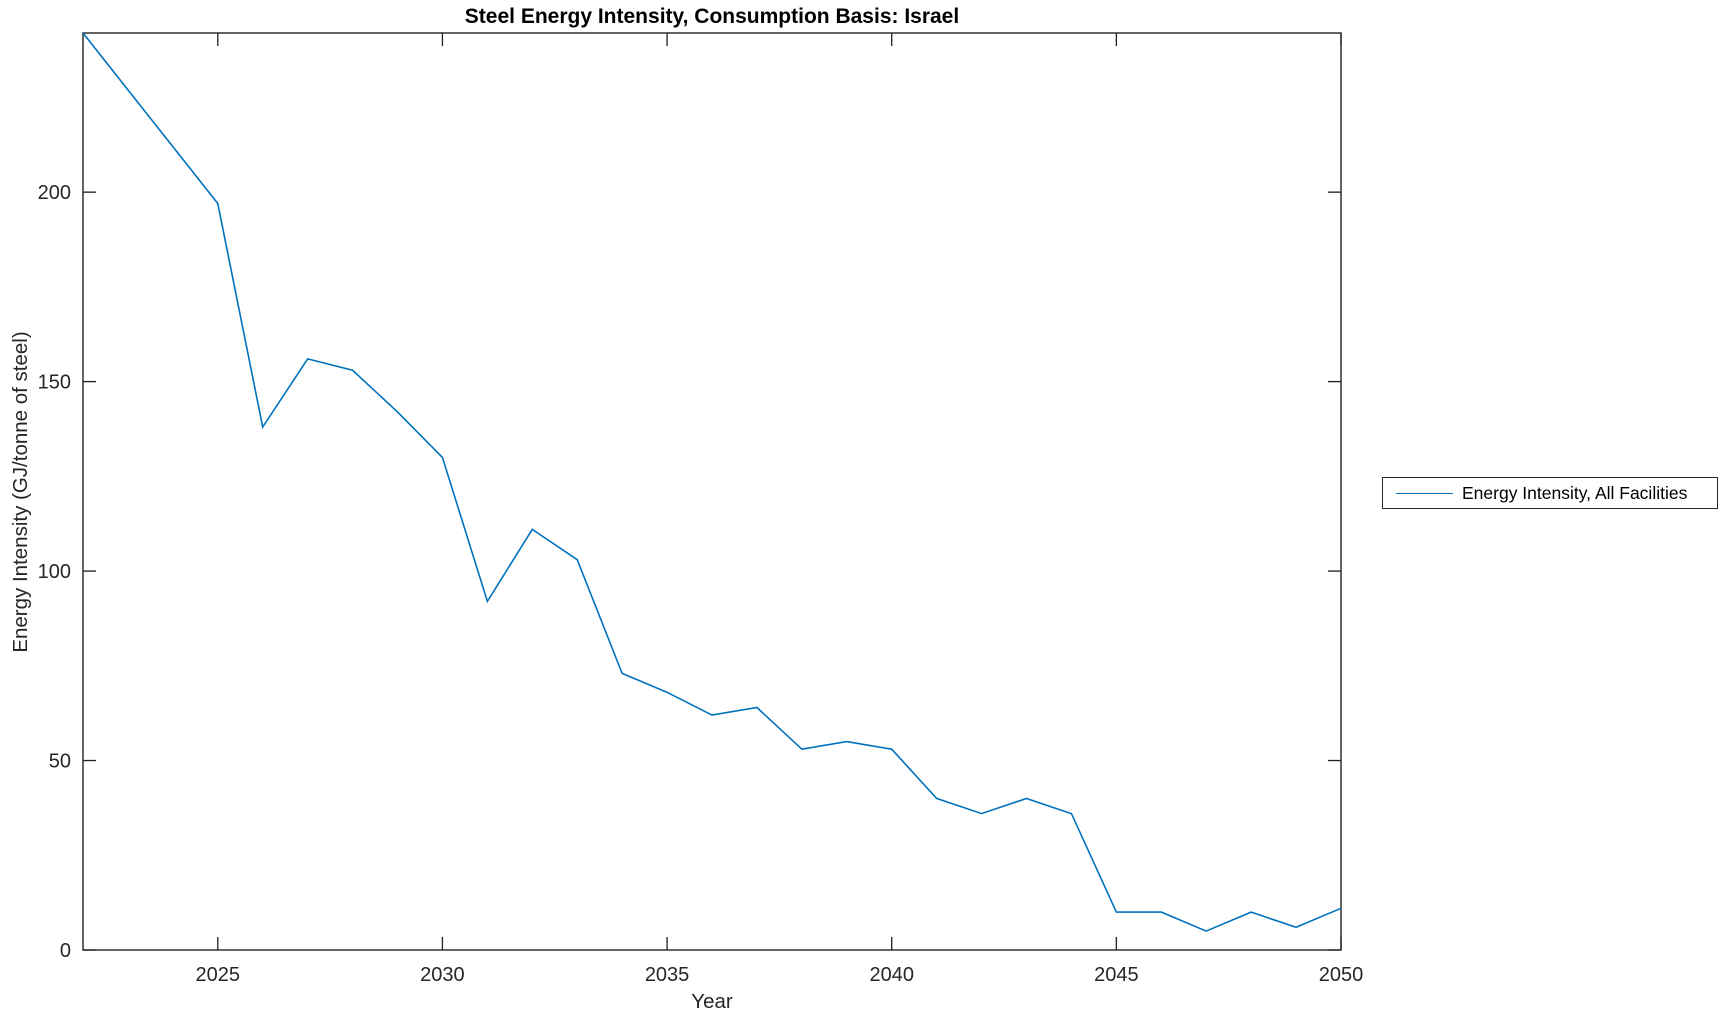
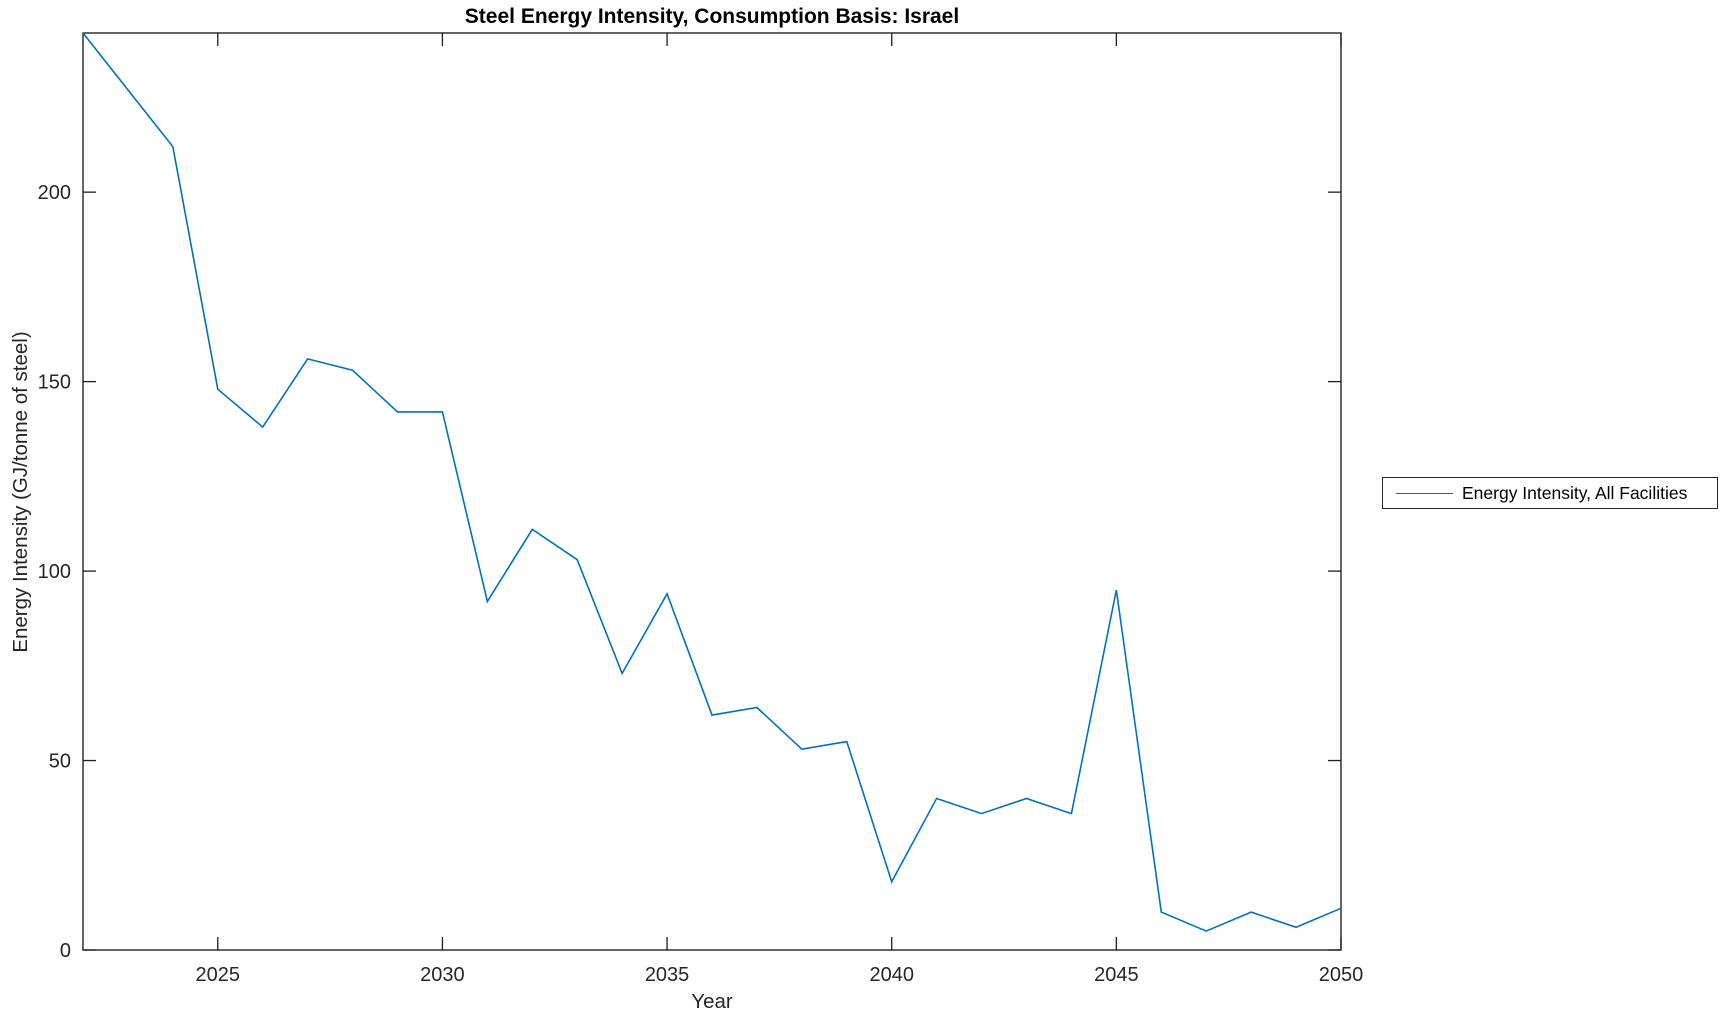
2025: 197 -> 148
2030: 130 -> 142
2035: 68 -> 94
2040: 53 -> 18
2045: 10 -> 95
